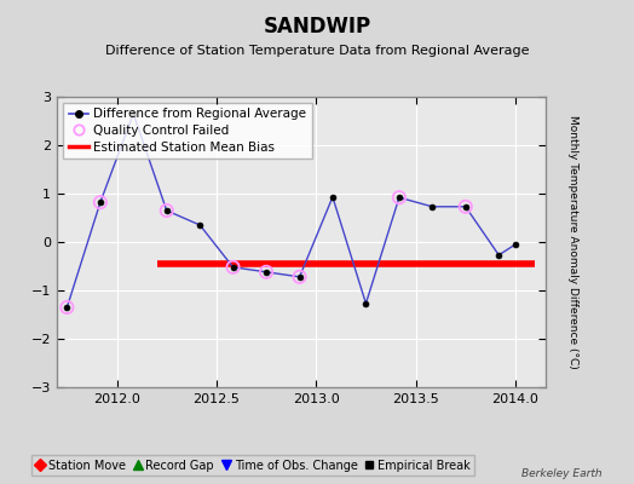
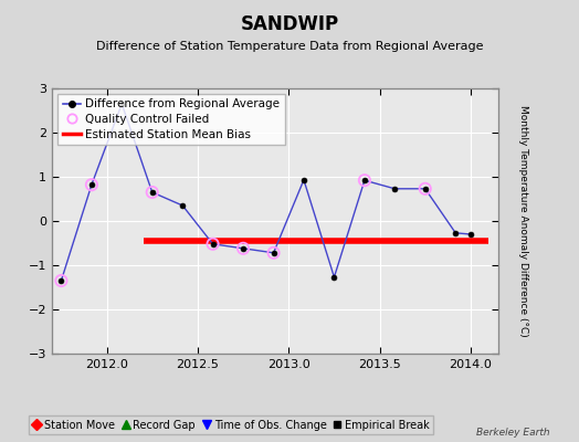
Difference from Regional Average/2014.0: -0.05 -> -0.30
